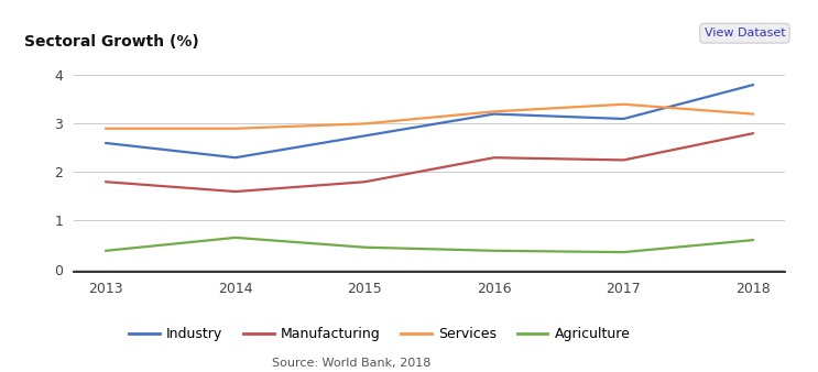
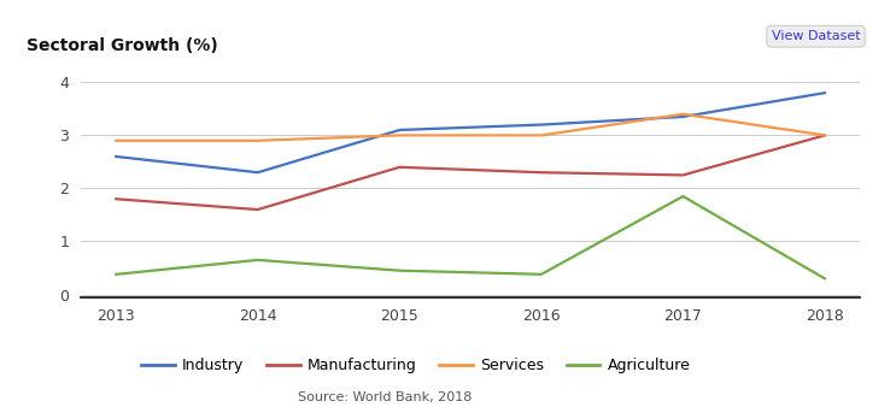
Industry/2015: 2.75 -> 3.10
Manufacturing/2015: 1.80 -> 2.40
Services/2016: 3.25 -> 3.00
Industry/2017: 3.10 -> 3.35
Agriculture/2017: 0.35 -> 1.85
Manufacturing/2018: 2.80 -> 3.00
Services/2018: 3.20 -> 3.00
Agriculture/2018: 0.60 -> 0.30
